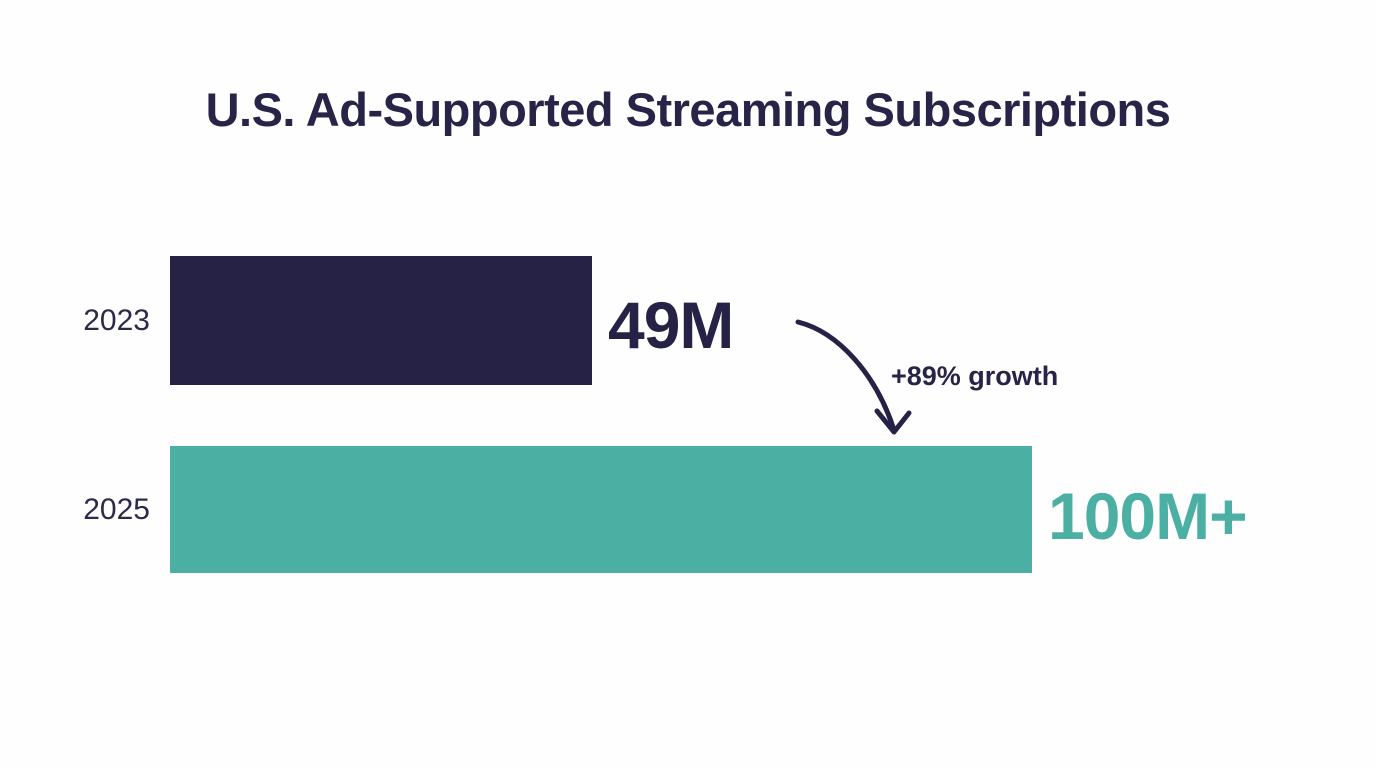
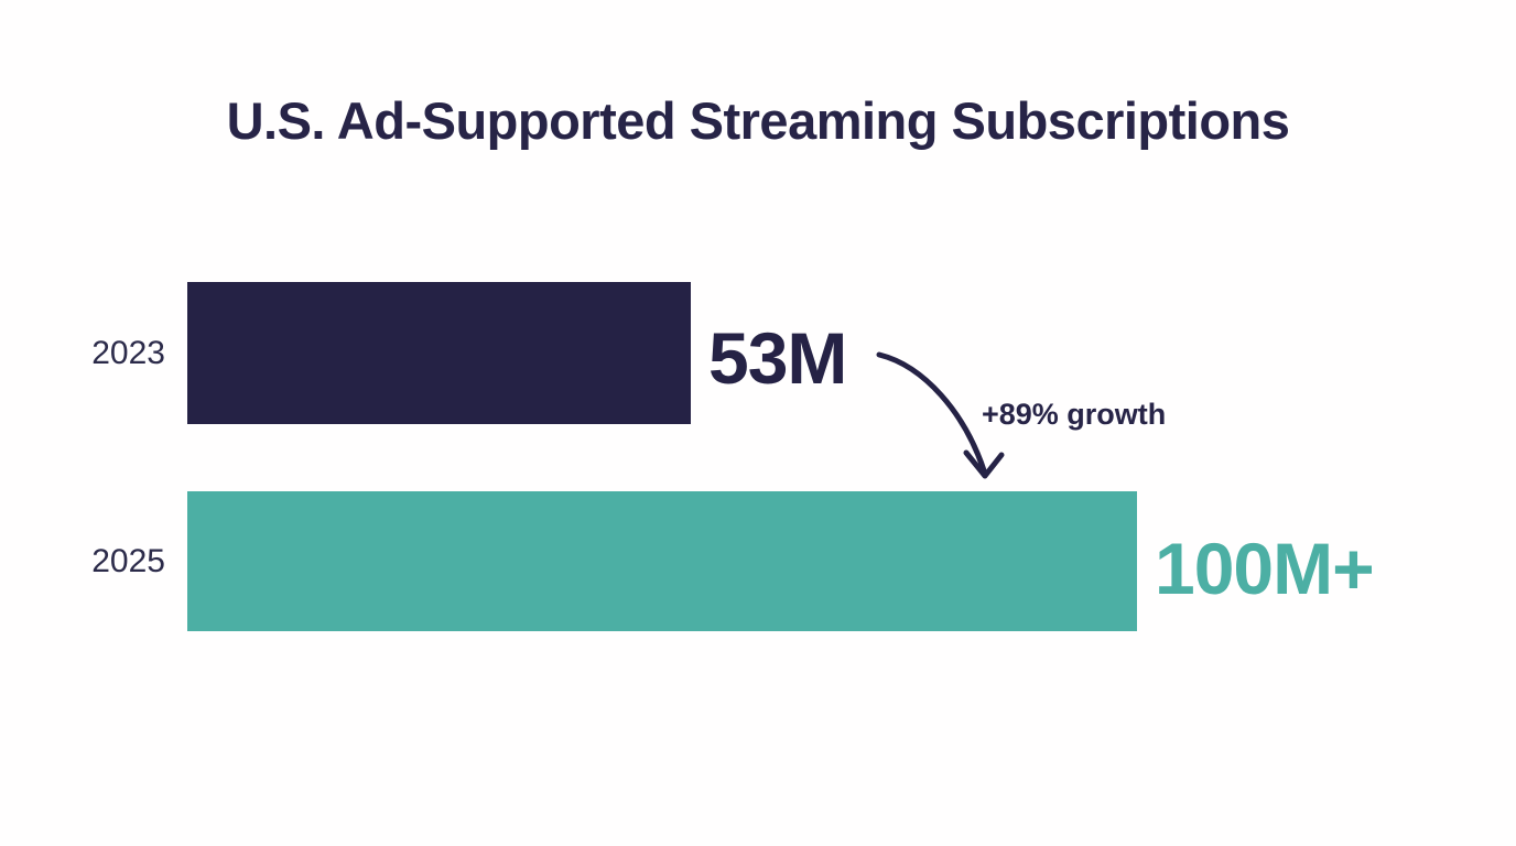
2023: 49M -> 53M
